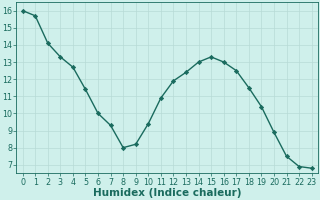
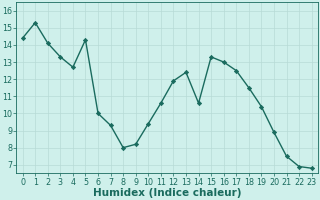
0: 16.0 -> 14.4
1: 15.7 -> 15.3
5: 11.4 -> 14.3
11: 10.9 -> 10.6
14: 13.0 -> 10.6
